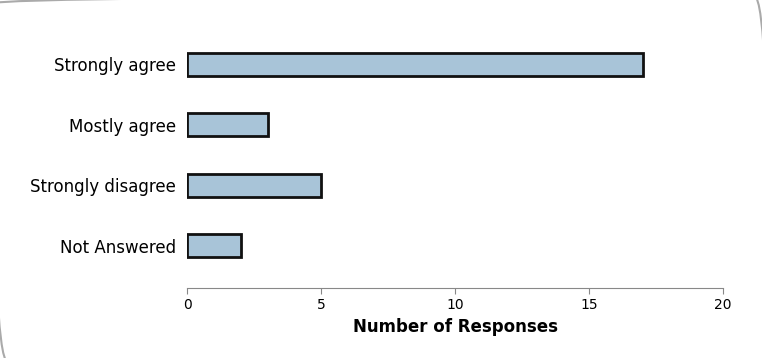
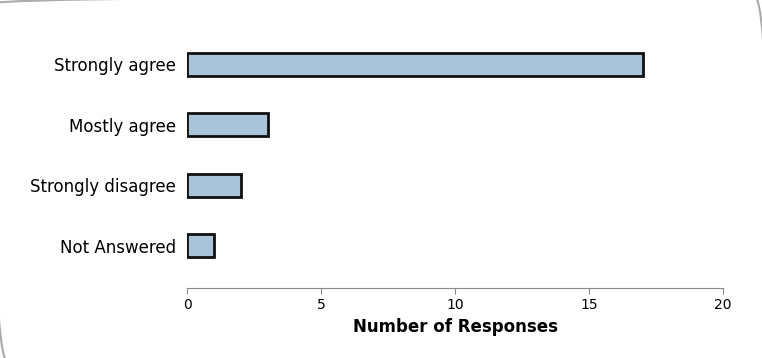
Strongly disagree: 5 -> 2
Not Answered: 2 -> 1
